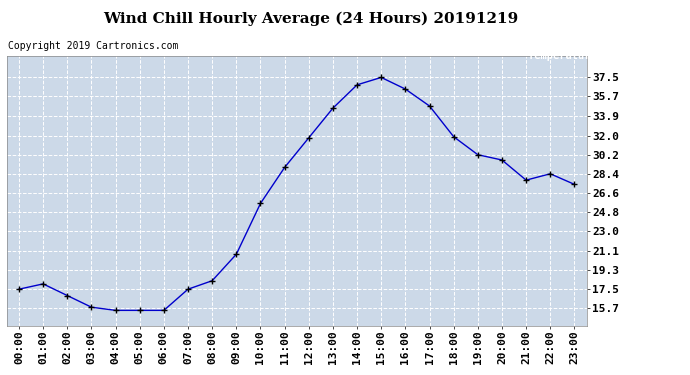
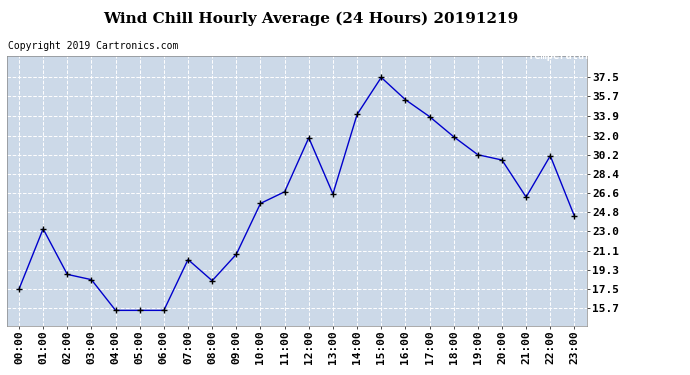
01:00: 18.0 -> 23.2
02:00: 16.9 -> 18.9
03:00: 15.8 -> 18.4
07:00: 17.5 -> 20.3
11:00: 29.0 -> 26.7
13:00: 34.6 -> 26.5
14:00: 36.8 -> 34.0
16:00: 36.4 -> 35.4
17:00: 34.8 -> 33.8
21:00: 27.8 -> 26.2
22:00: 28.4 -> 30.1
23:00: 27.4 -> 24.4
